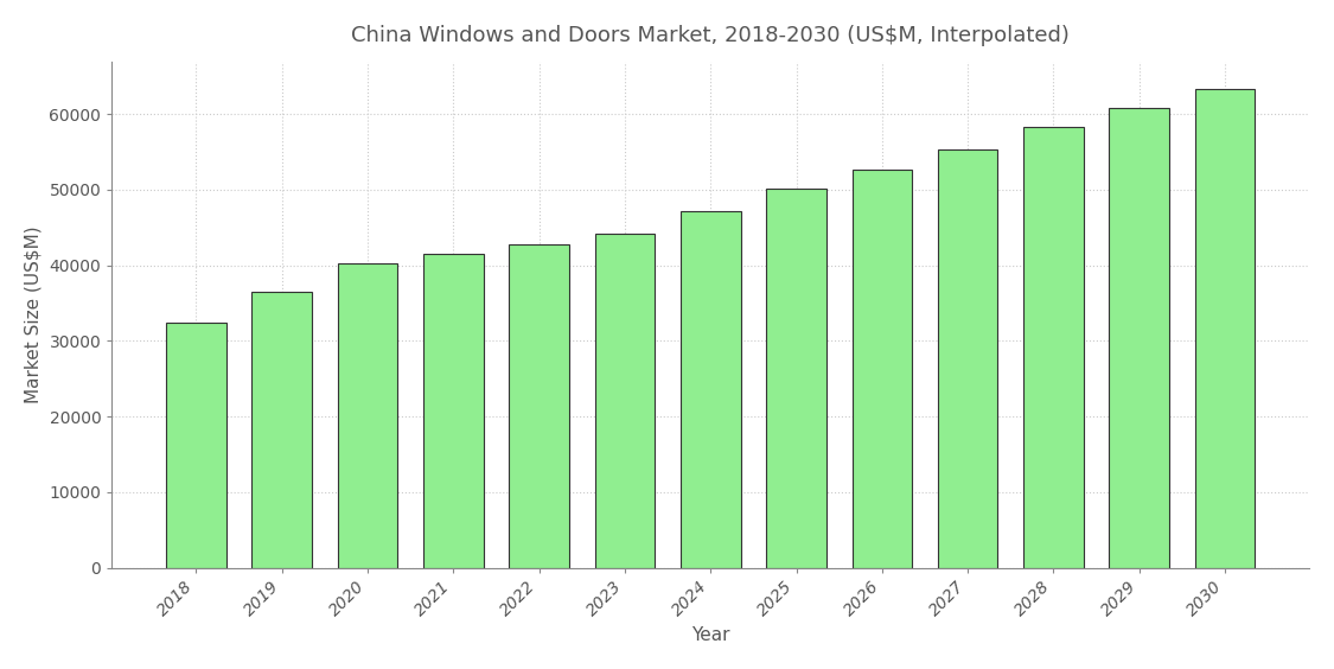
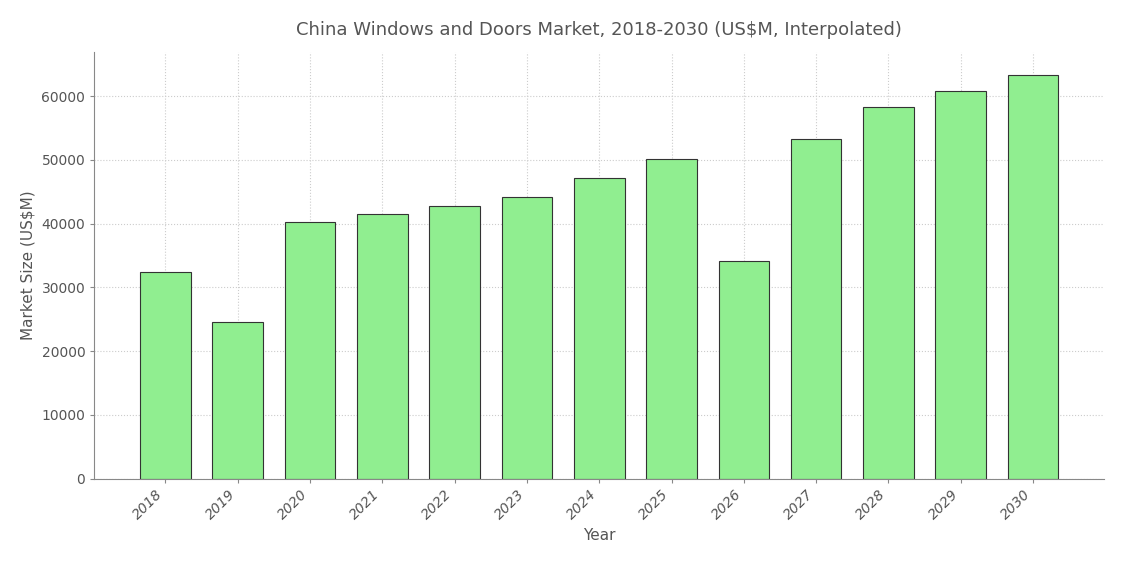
2019: 36500 -> 24600
2026: 52700 -> 34200
2027: 55300 -> 53200
